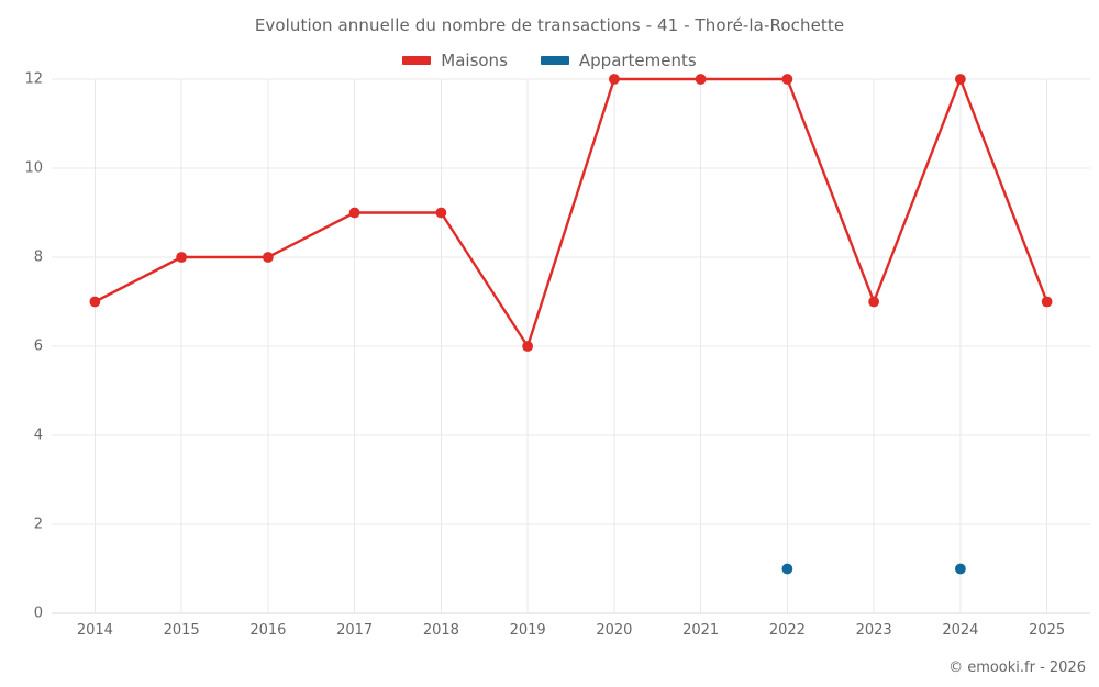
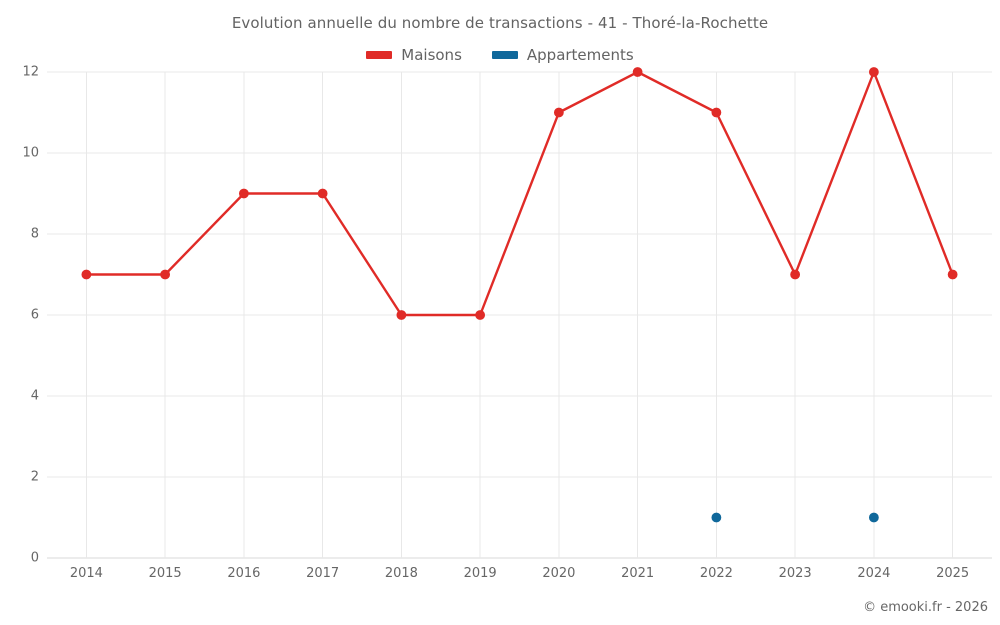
Maisons/2015: 8 -> 7
Maisons/2016: 8 -> 9
Maisons/2018: 9 -> 6
Maisons/2020: 12 -> 11
Maisons/2022: 12 -> 11
